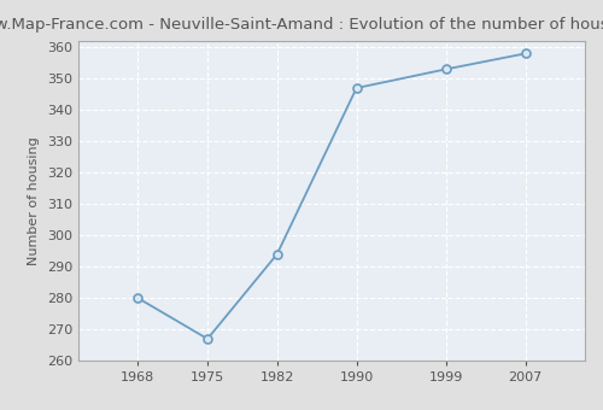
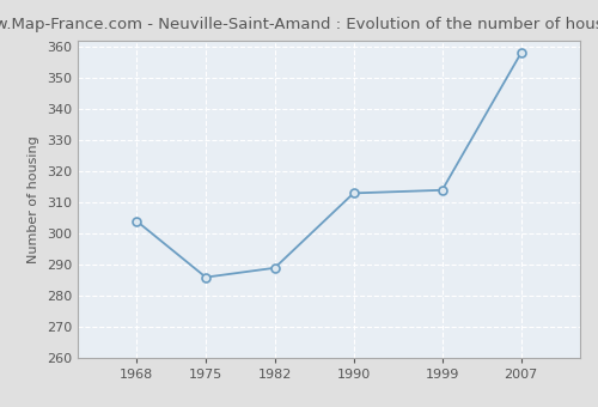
1968: 280 -> 304
1975: 267 -> 286
1982: 294 -> 289
1990: 347 -> 313
1999: 353 -> 314
